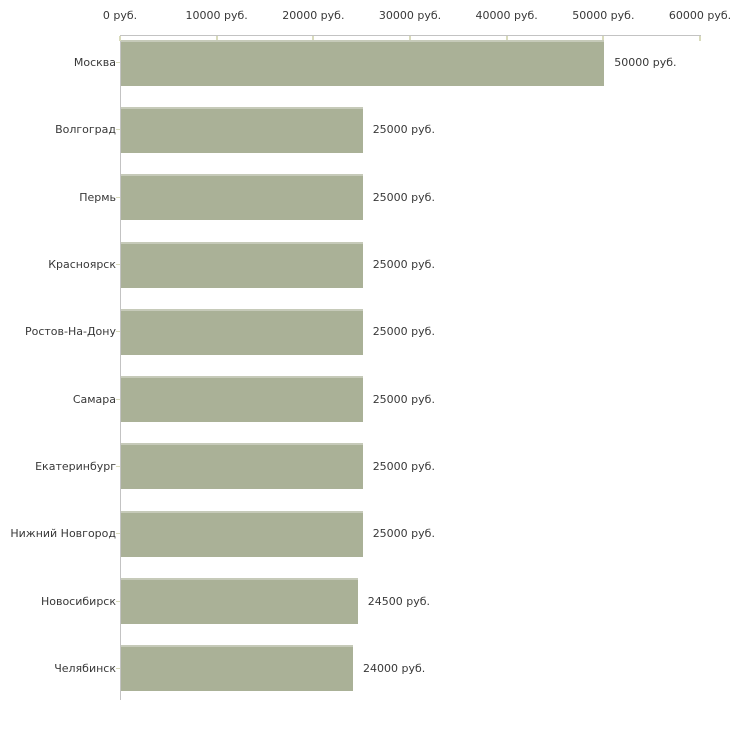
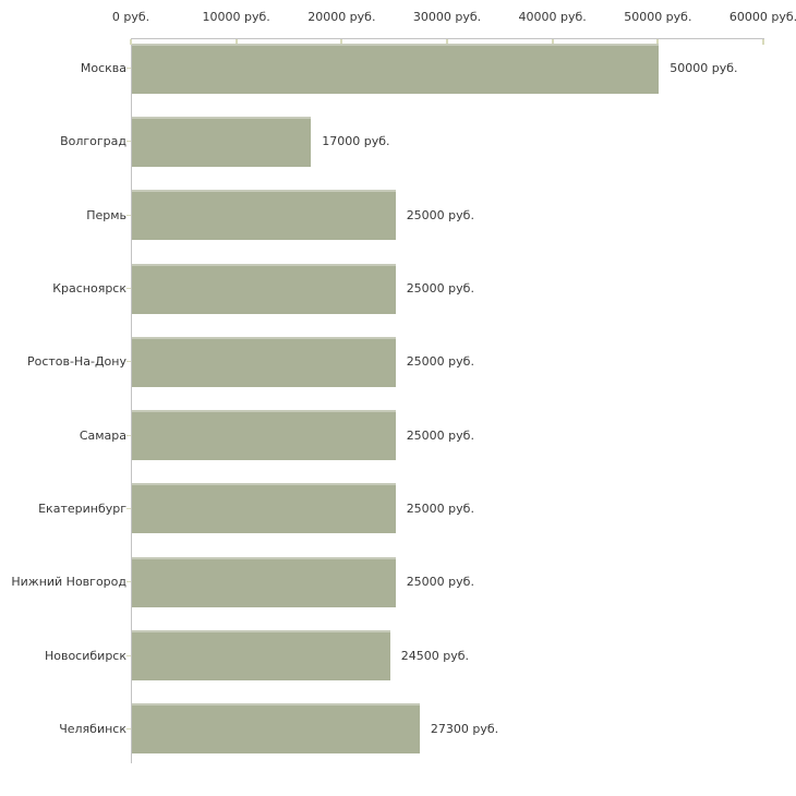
Волгоград: 25000 -> 17000
Челябинск: 24000 -> 27300
